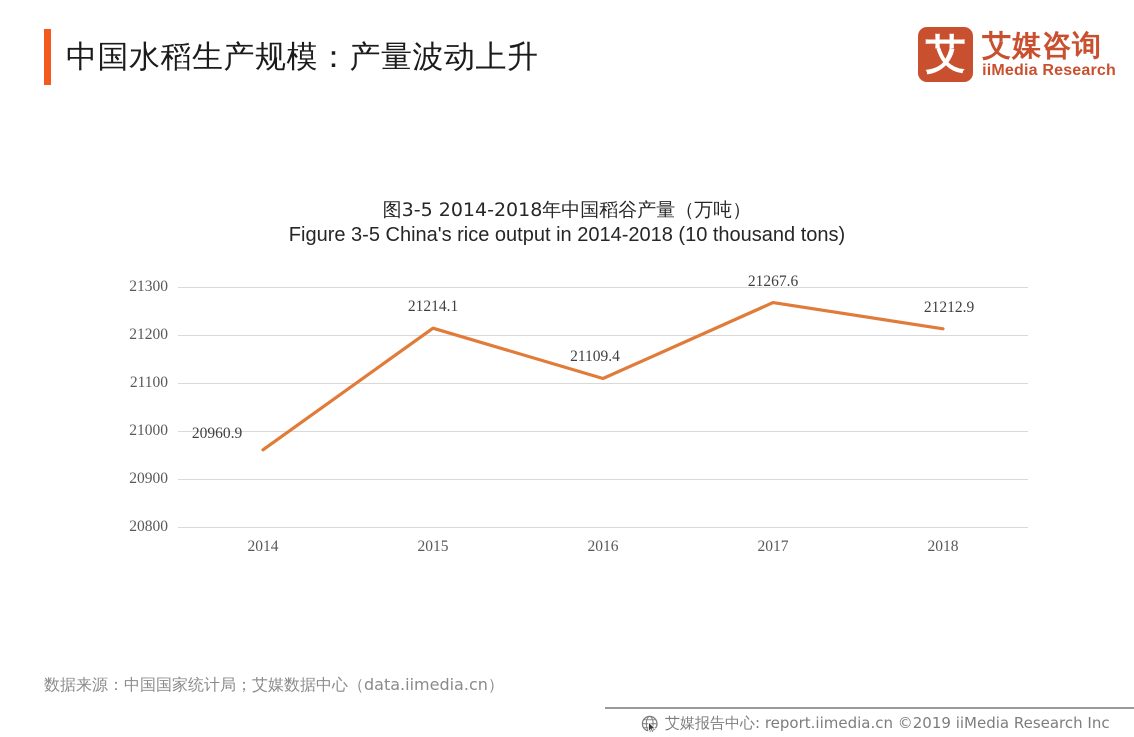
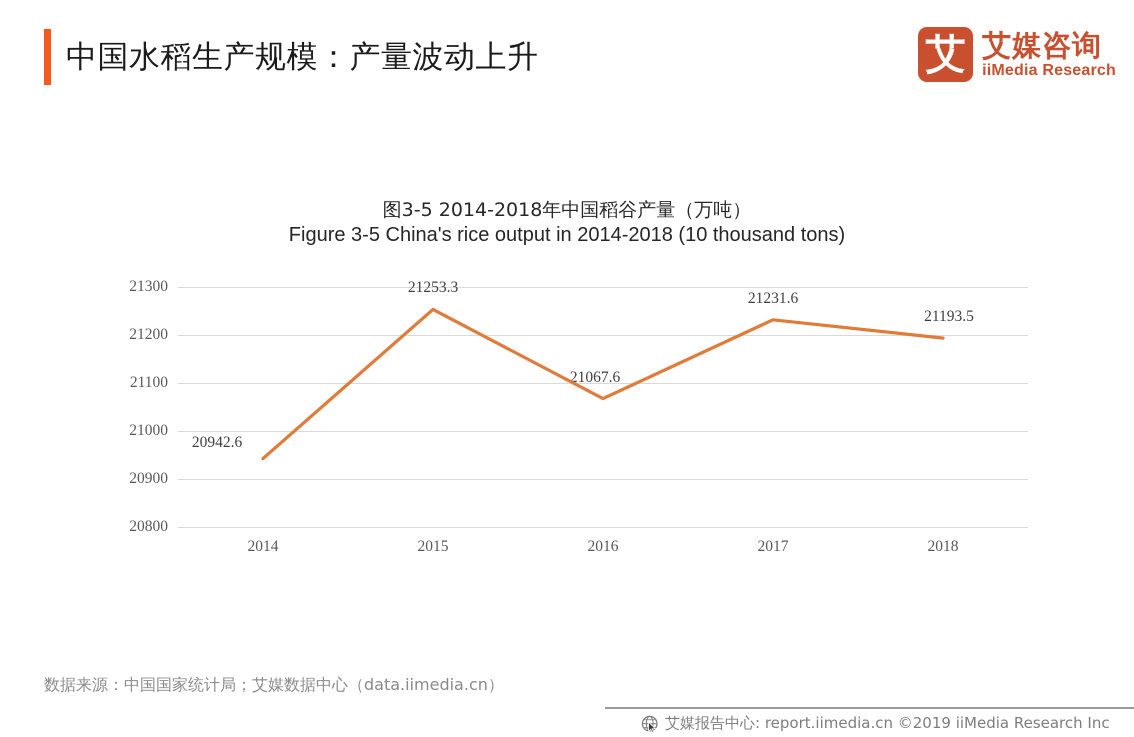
2014: 20960.9 -> 20942.6
2015: 21214.1 -> 21253.3
2016: 21109.4 -> 21067.6
2017: 21267.6 -> 21231.6
2018: 21212.9 -> 21193.5
